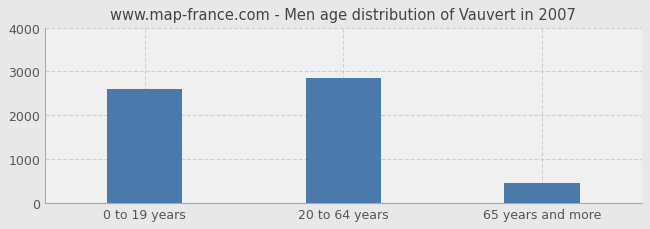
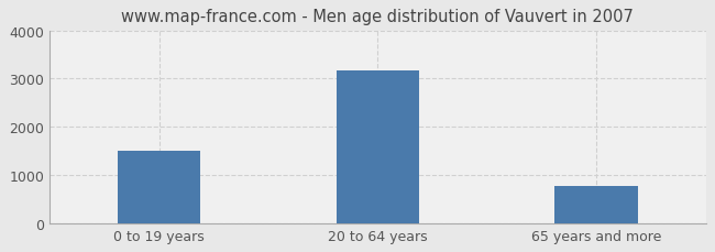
0 to 19 years: 2600 -> 1500
20 to 64 years: 2850 -> 3160
65 years and more: 450 -> 780
